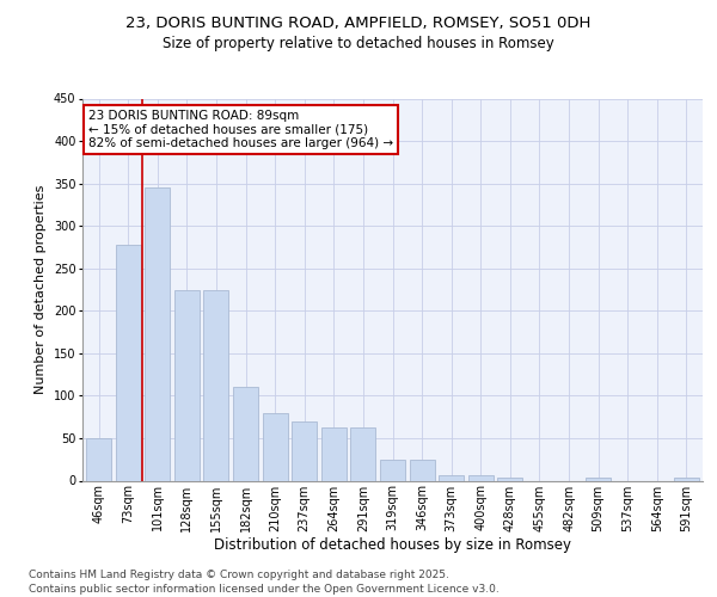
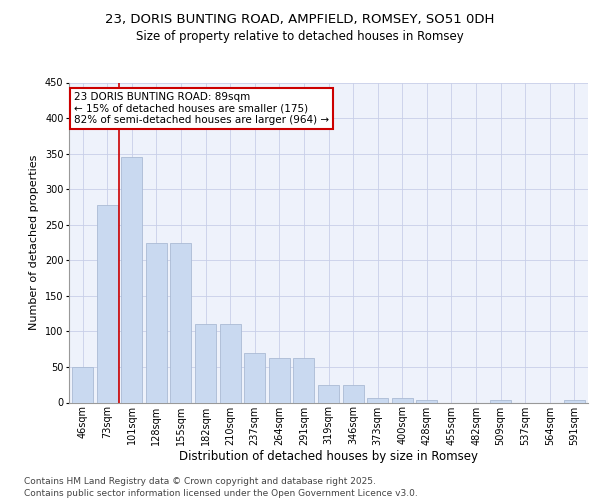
210sqm: 80 -> 110
